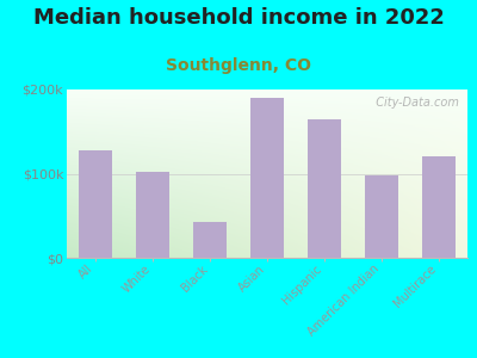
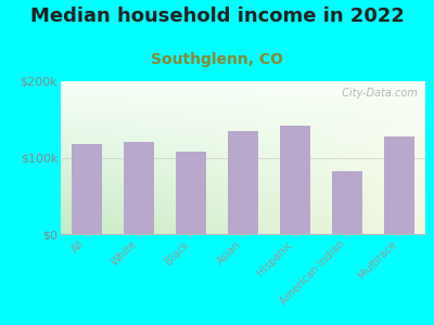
All: $128k -> $118k
White: $102k -> $120k
Black: $42k -> $108k
Asian: $190k -> $135k
Hispanic: $164k -> $142k
American Indian: $98k -> $82k
Multirace: $120k -> $128k
